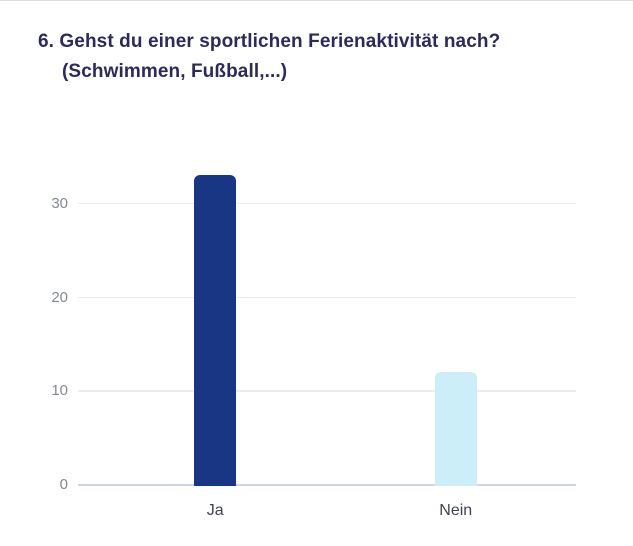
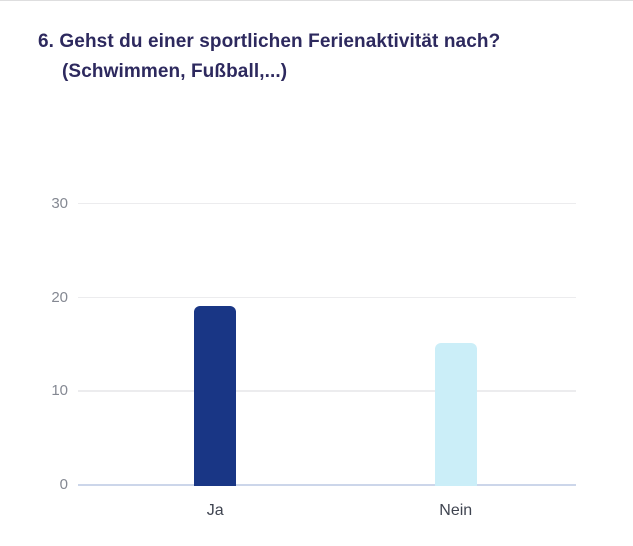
Ja: 33 -> 19
Nein: 12 -> 15
